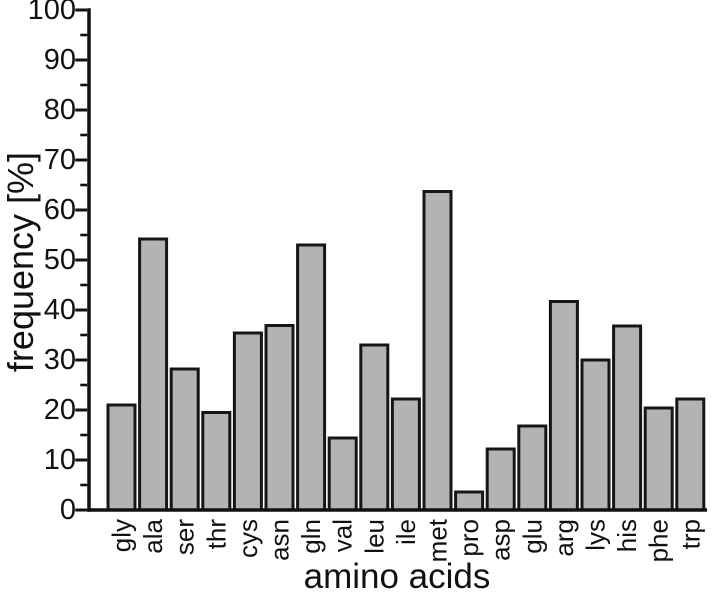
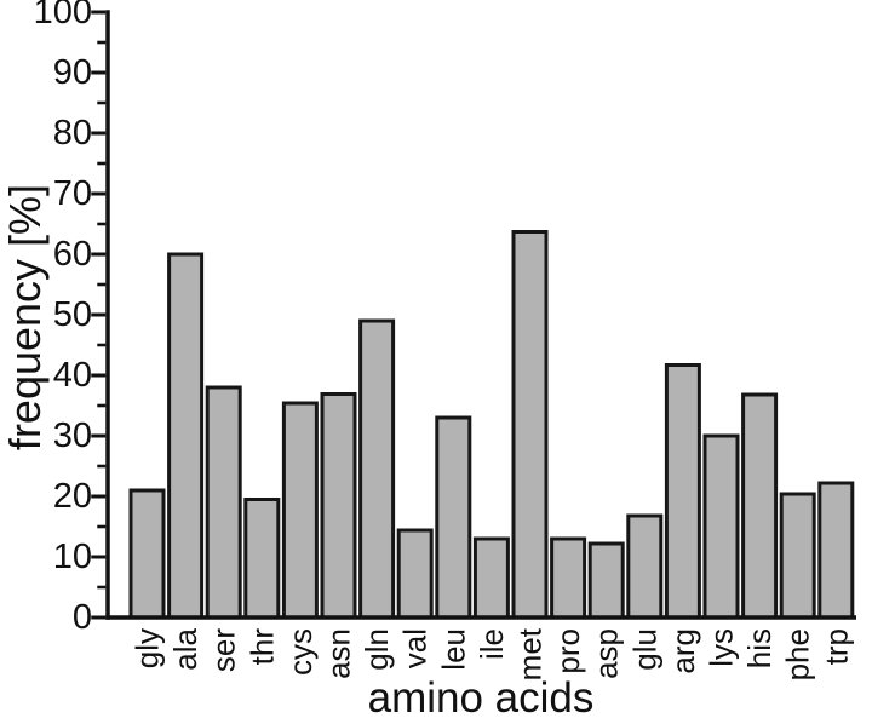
ala: 54 -> 60
ser: 28 -> 38
gln: 53 -> 49
ile: 22 -> 13
pro: 4 -> 13
